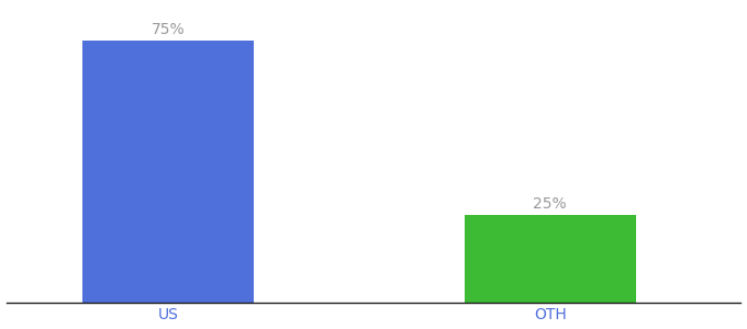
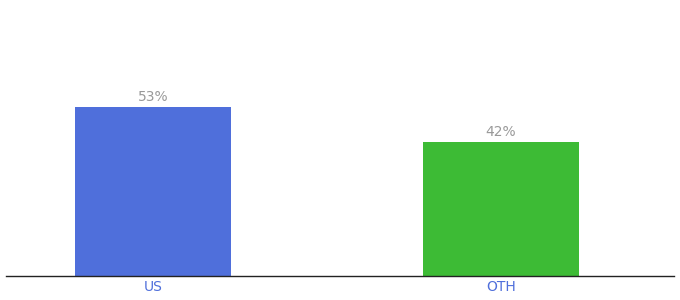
US: 75% -> 53%
OTH: 25% -> 42%
